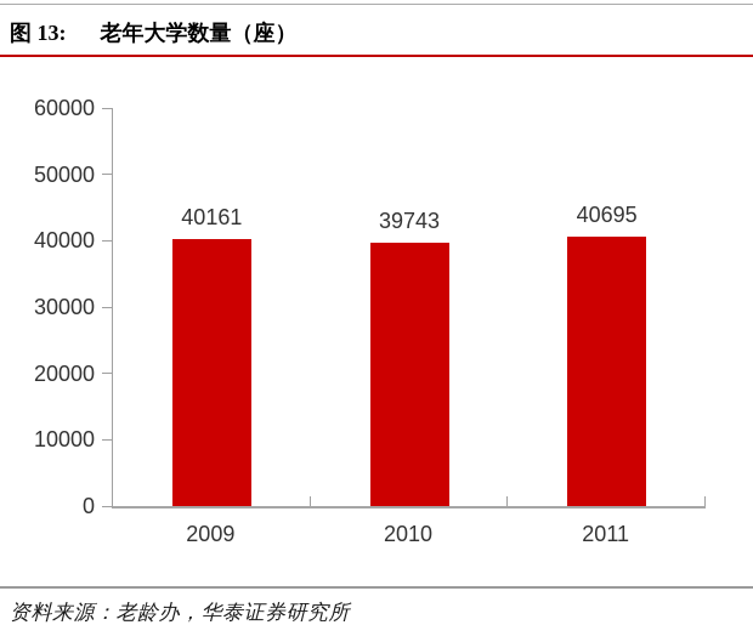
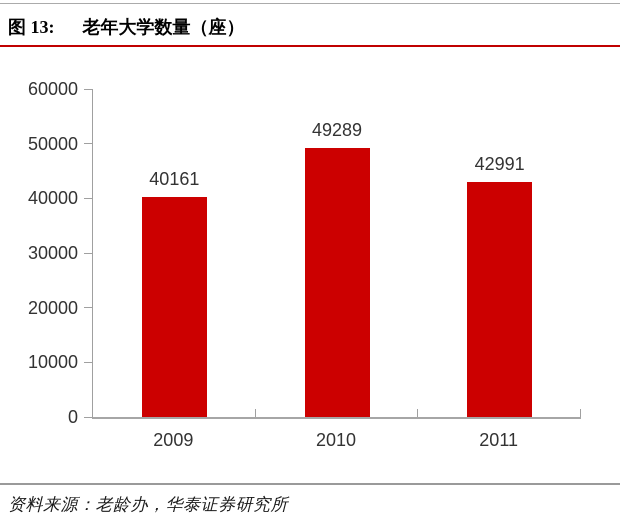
2010: 39743 -> 49289
2011: 40695 -> 42991
